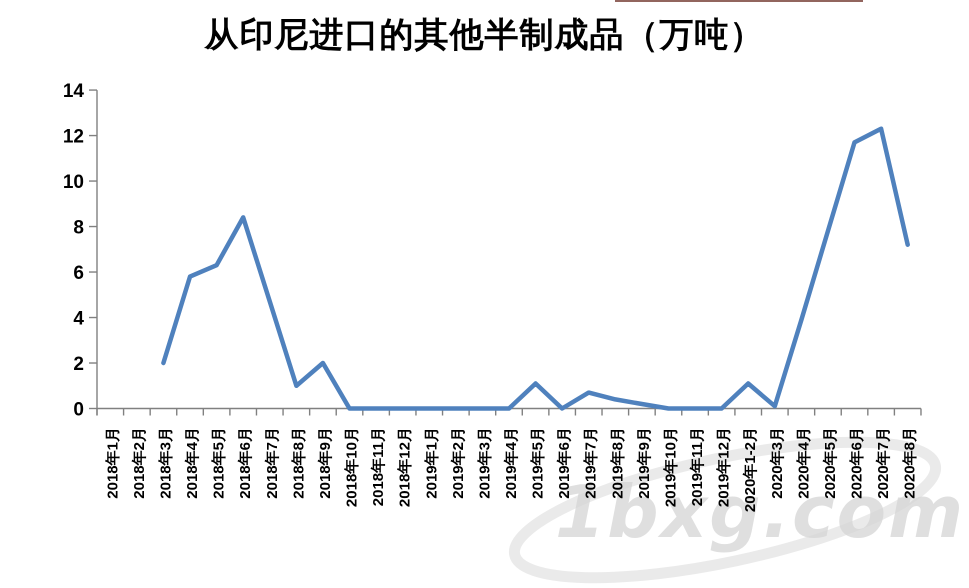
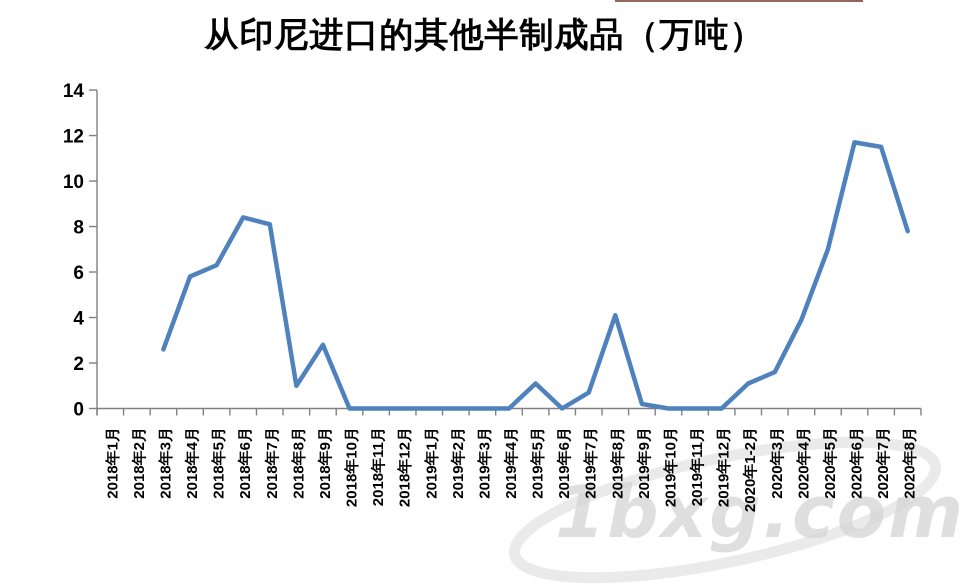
2018年3月: 2.0 -> 2.6
2018年7月: 4.7 -> 8.1
2018年9月: 2.0 -> 2.8
2019年8月: 0.4 -> 4.1
2020年3月: 0.1 -> 1.6
2020年5月: 7.8 -> 7.0
2020年7月: 12.3 -> 11.5
2020年8月: 7.2 -> 7.8
